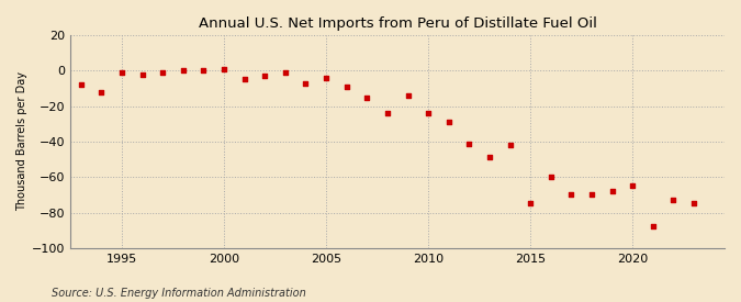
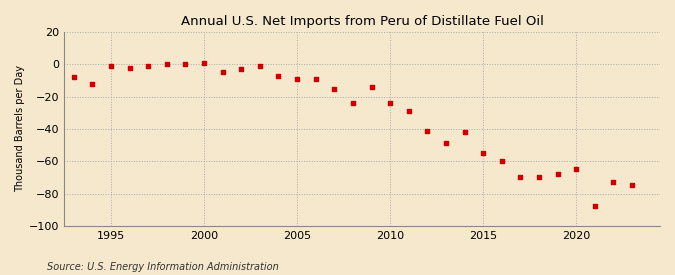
2005: -4 -> -9
2015: -75 -> -55
